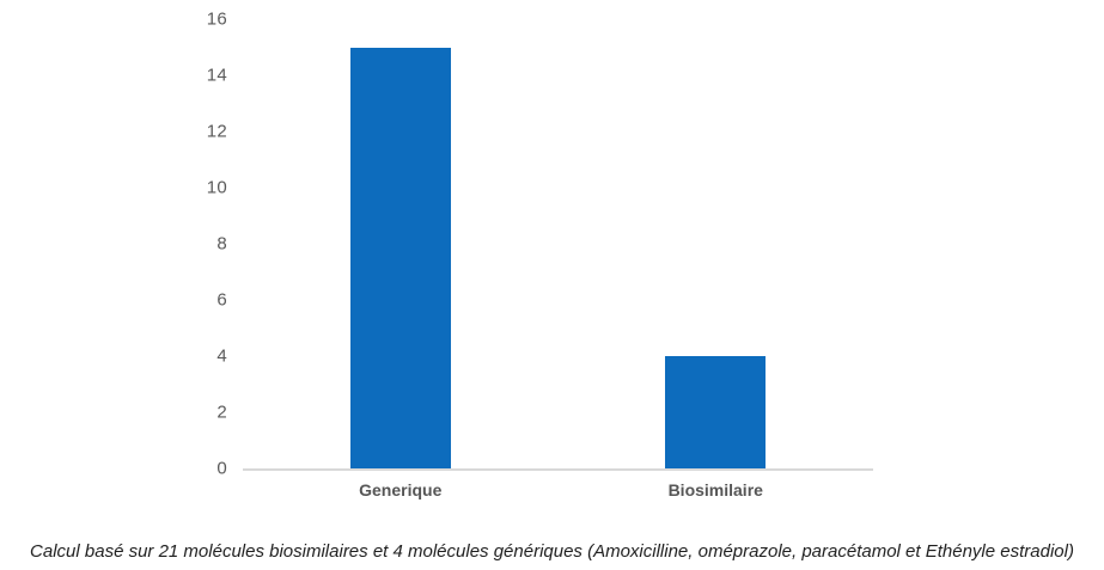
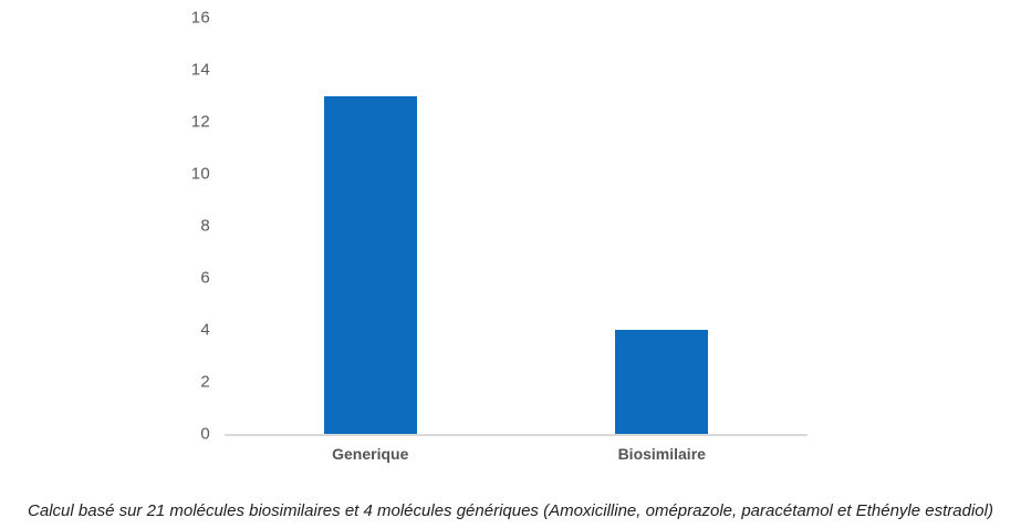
Generique: 15 -> 13
